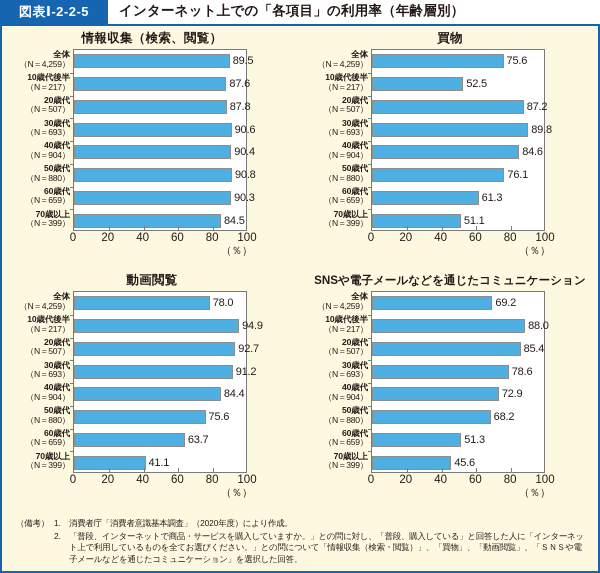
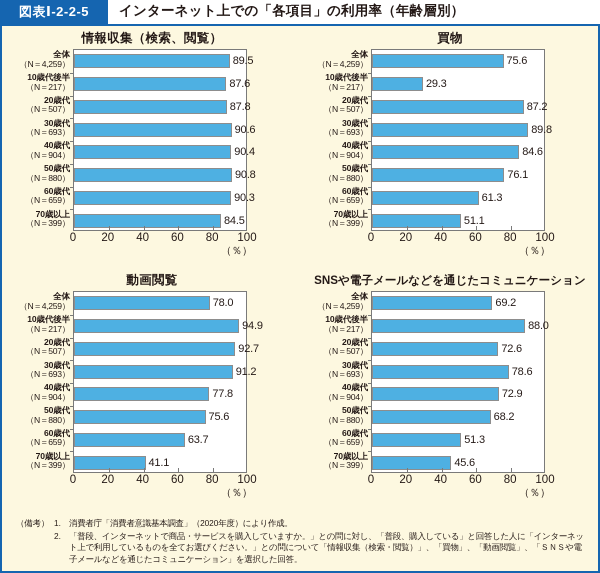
買物/10歳代後半（N＝217）: 52.5 -> 29.3
動画閲覧/40歳代（N＝904）: 84.4 -> 77.8
SNSや電子メールなどを通じたコミュニケーション/20歳代（N＝507）: 85.4 -> 72.6
